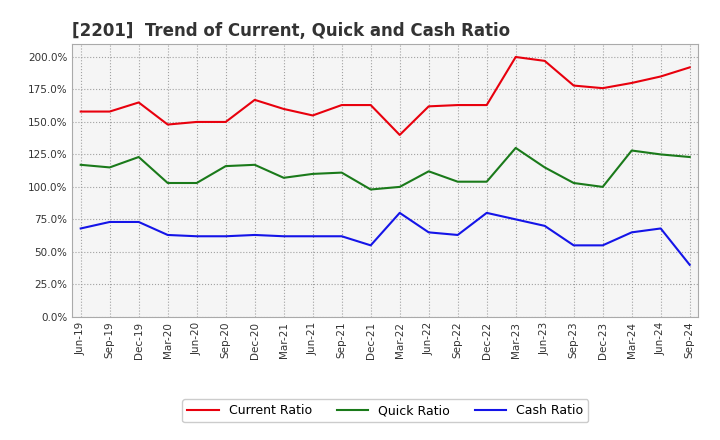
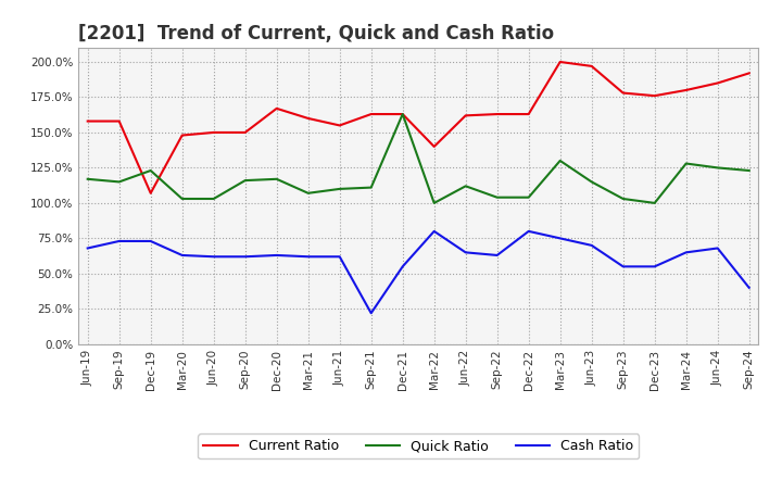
Current Ratio/Dec-19: 165% -> 107%
Cash Ratio/Sep-21: 62% -> 22%
Quick Ratio/Dec-21: 98% -> 163%
